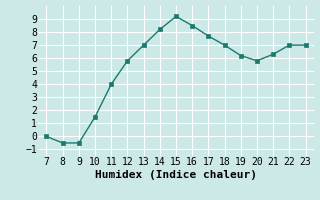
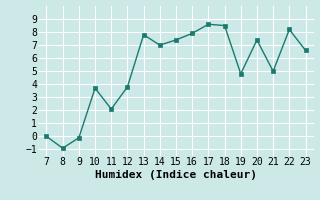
8: -0.5 -> -0.9
9: -0.5 -> -0.1
10: 1.5 -> 3.7
11: 4.0 -> 2.1
12: 5.8 -> 3.8
13: 7.0 -> 7.8
14: 8.2 -> 7.0
15: 9.2 -> 7.4
16: 8.5 -> 7.9
17: 7.7 -> 8.6
18: 7.0 -> 8.5
19: 6.2 -> 4.8
20: 5.8 -> 7.4
21: 6.3 -> 5.0
22: 7.0 -> 8.2
23: 7.0 -> 6.6
